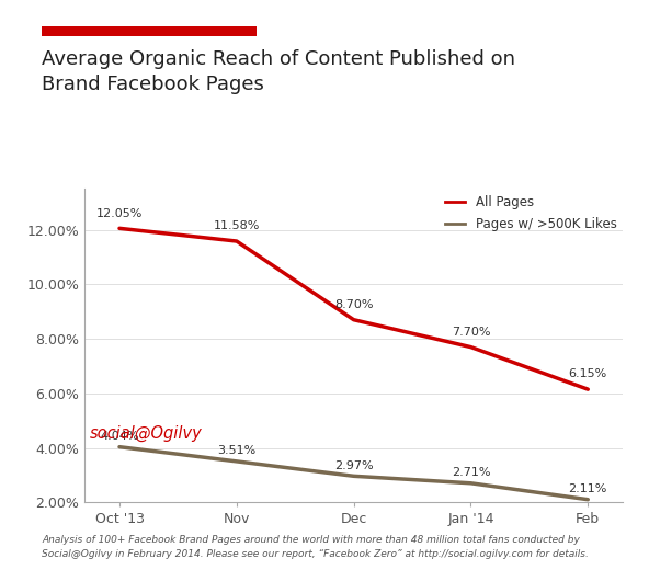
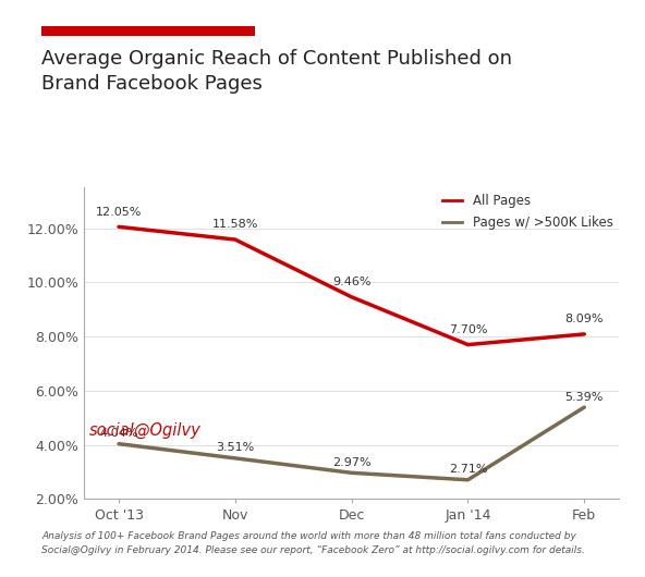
All Pages/Dec: 8.70% -> 9.46%
All Pages/Feb: 6.15% -> 8.09%
Pages w/ >500K Likes/Feb: 2.11% -> 5.39%
